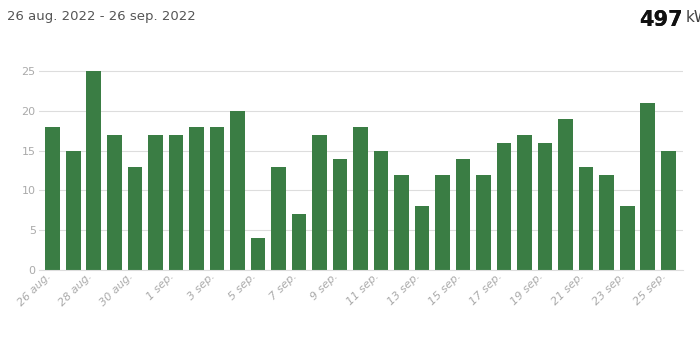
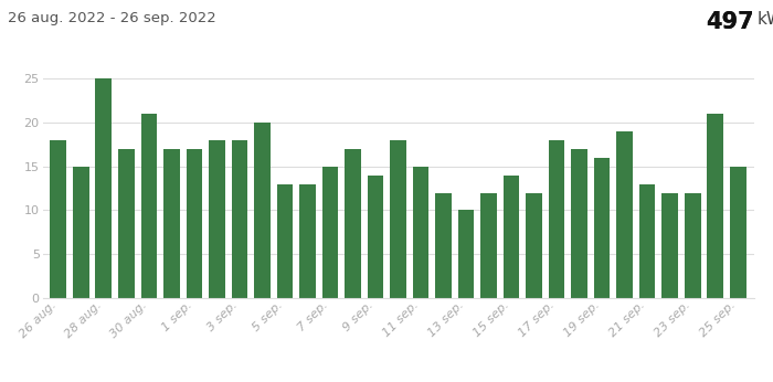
30 aug.: 13 -> 21
5 sep.: 4 -> 13
7 sep.: 7 -> 15
13 sep.: 8 -> 10
17 sep.: 16 -> 18
23 sep.: 8 -> 12
